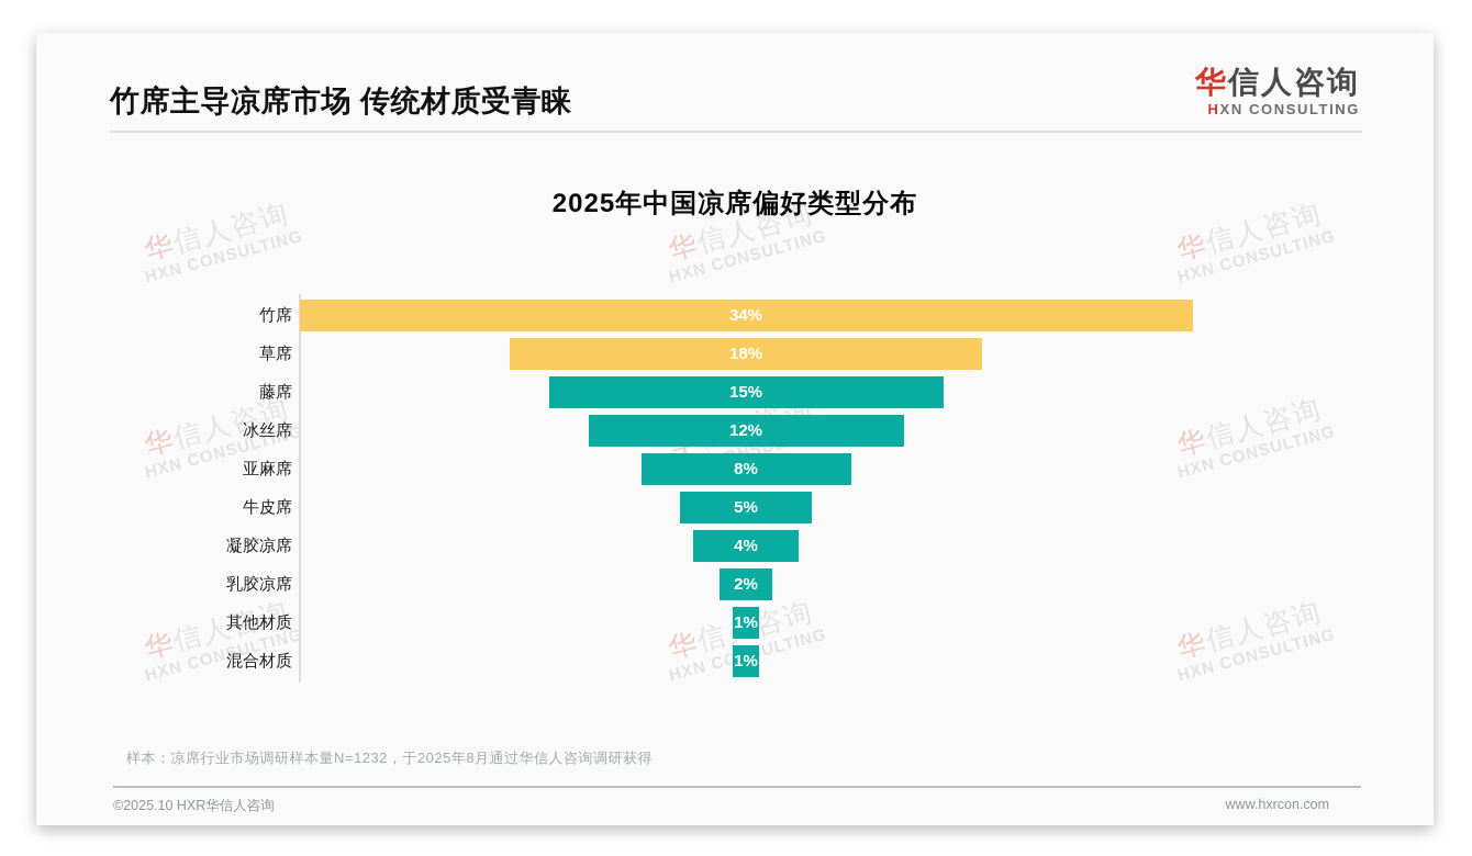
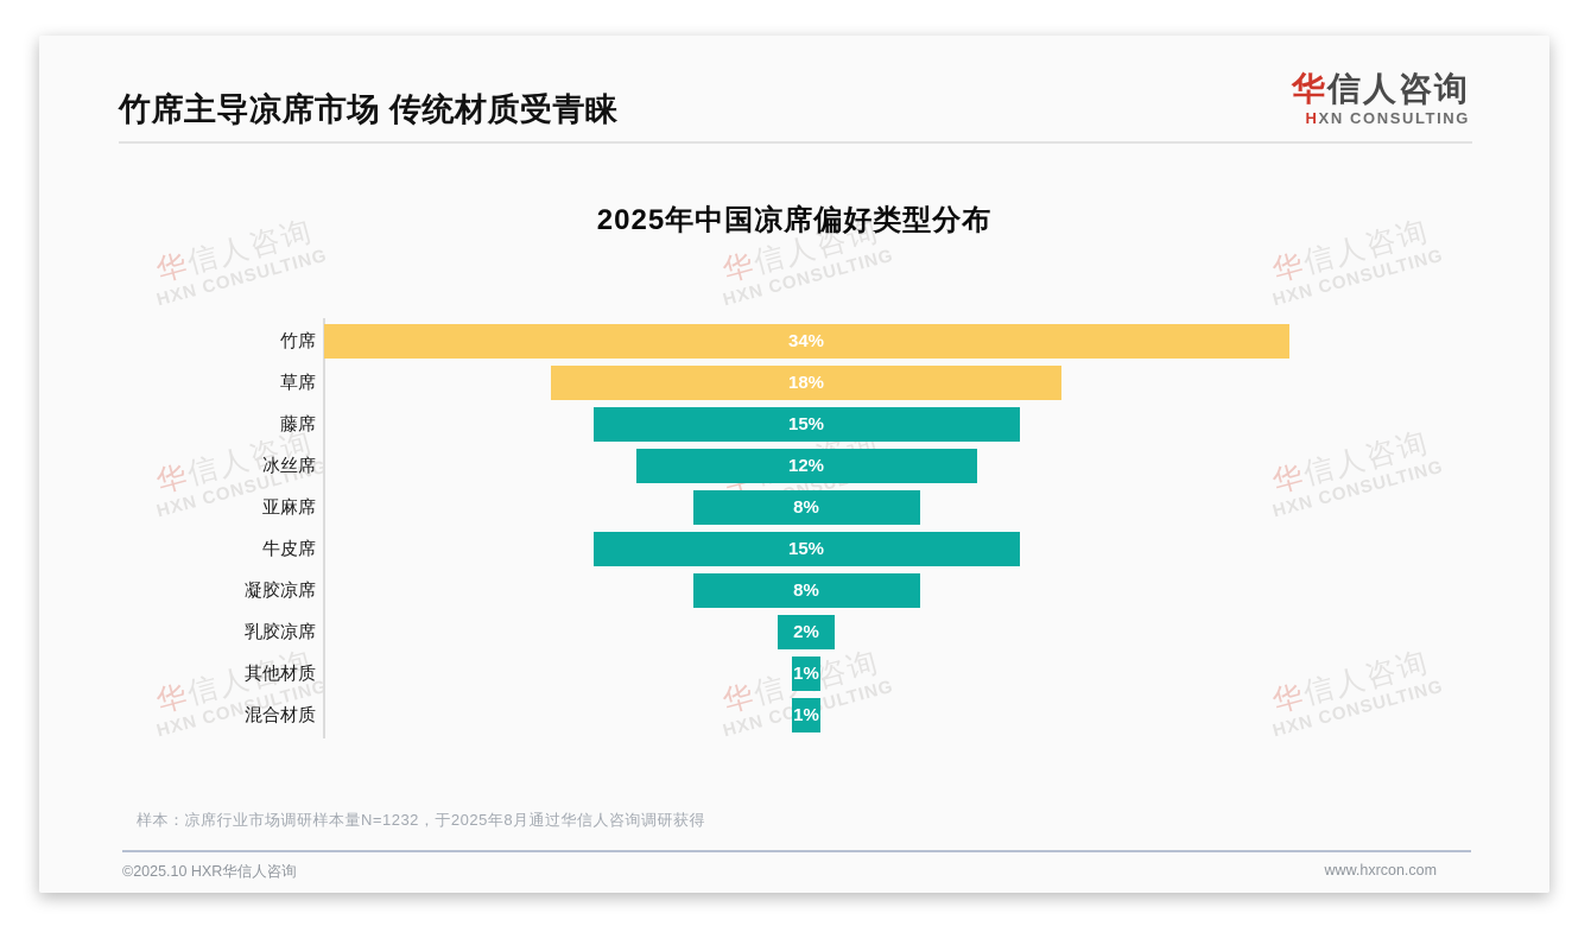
牛皮席: 5% -> 15%
凝胶凉席: 4% -> 8%
